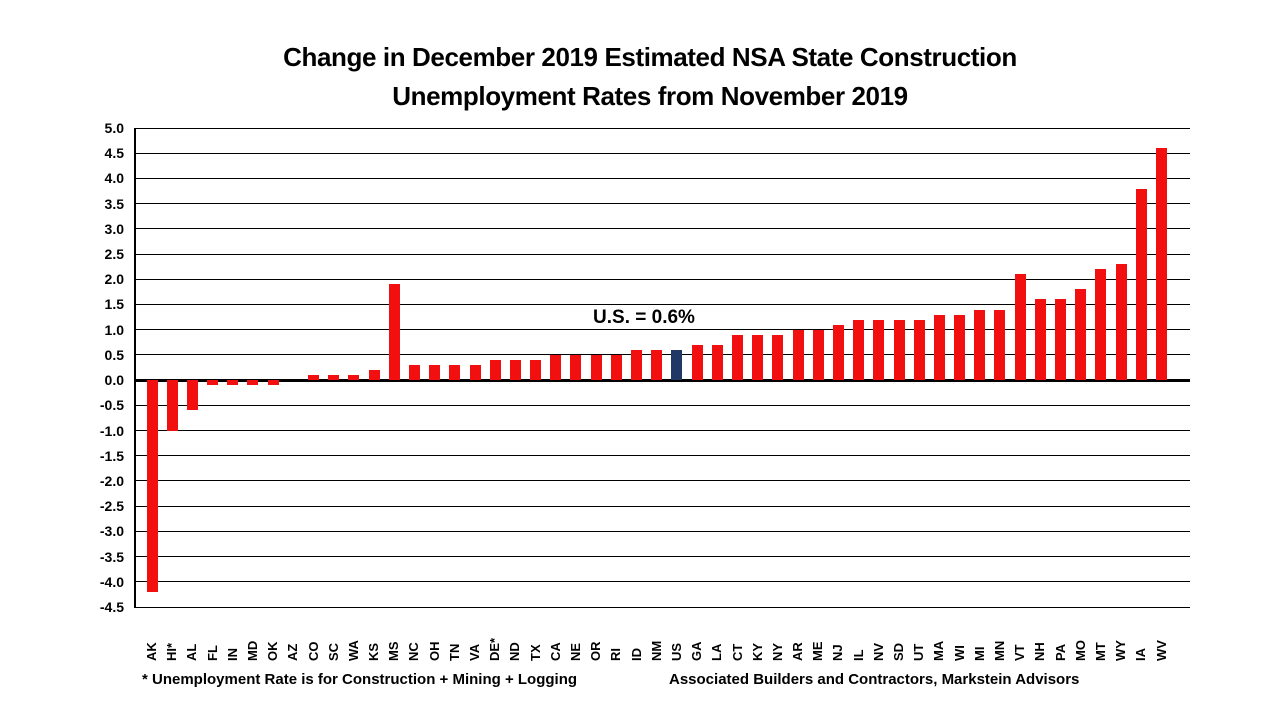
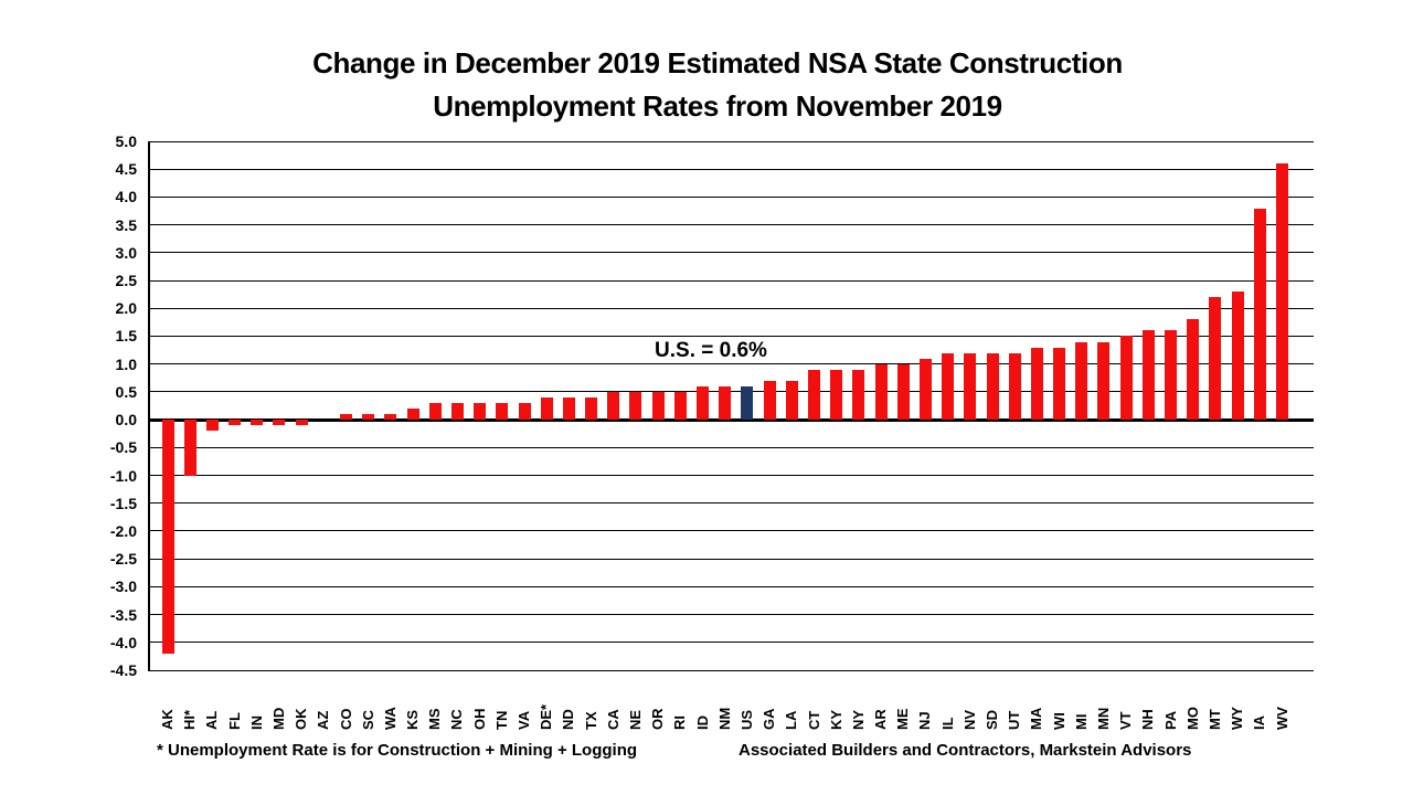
AL: -0.6 -> -0.2
MS: 1.9 -> 0.3
VT: 2.1 -> 1.5
